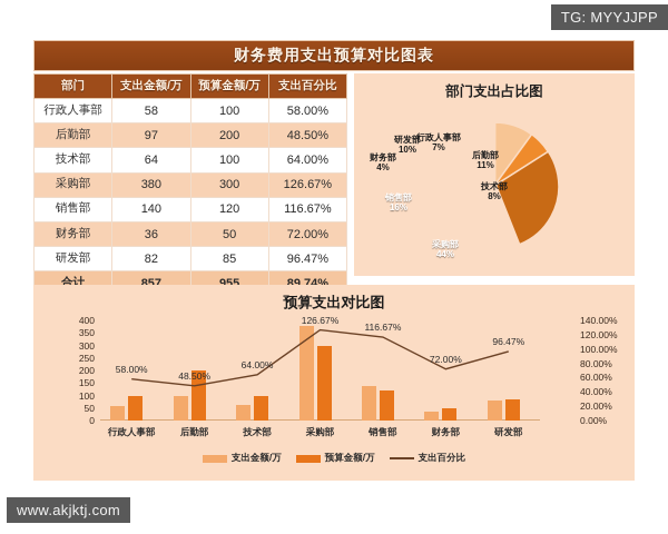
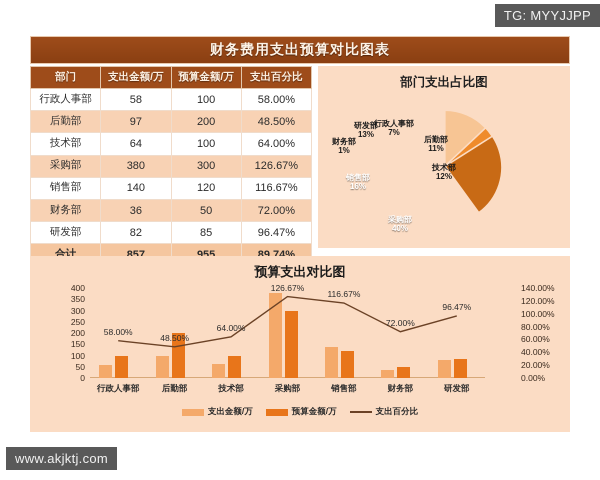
部门支出占比图/技术部: 8% -> 12%
部门支出占比图/采购部: 44% -> 40%
部门支出占比图/财务部: 4% -> 1%
部门支出占比图/研发部: 10% -> 13%
